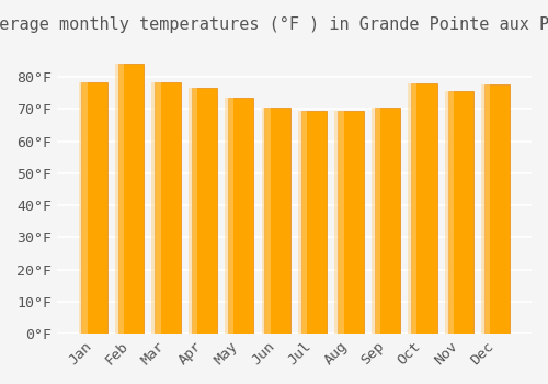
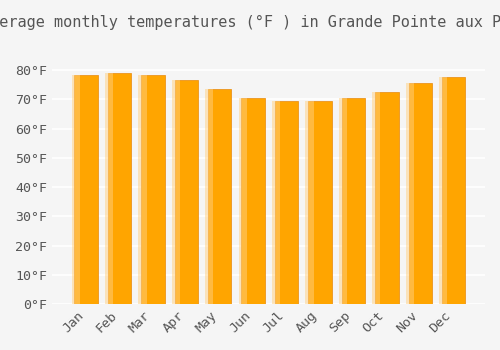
Feb: 84.0°F -> 79.0°F
Oct: 78.0°F -> 72.5°F
